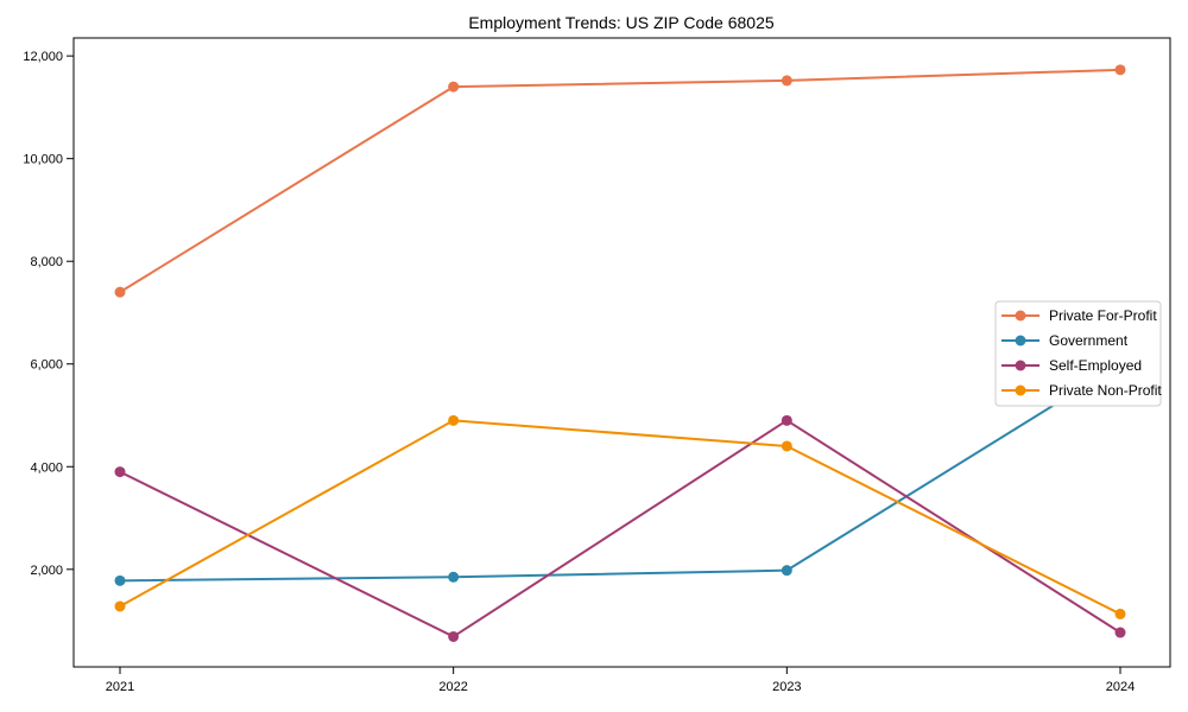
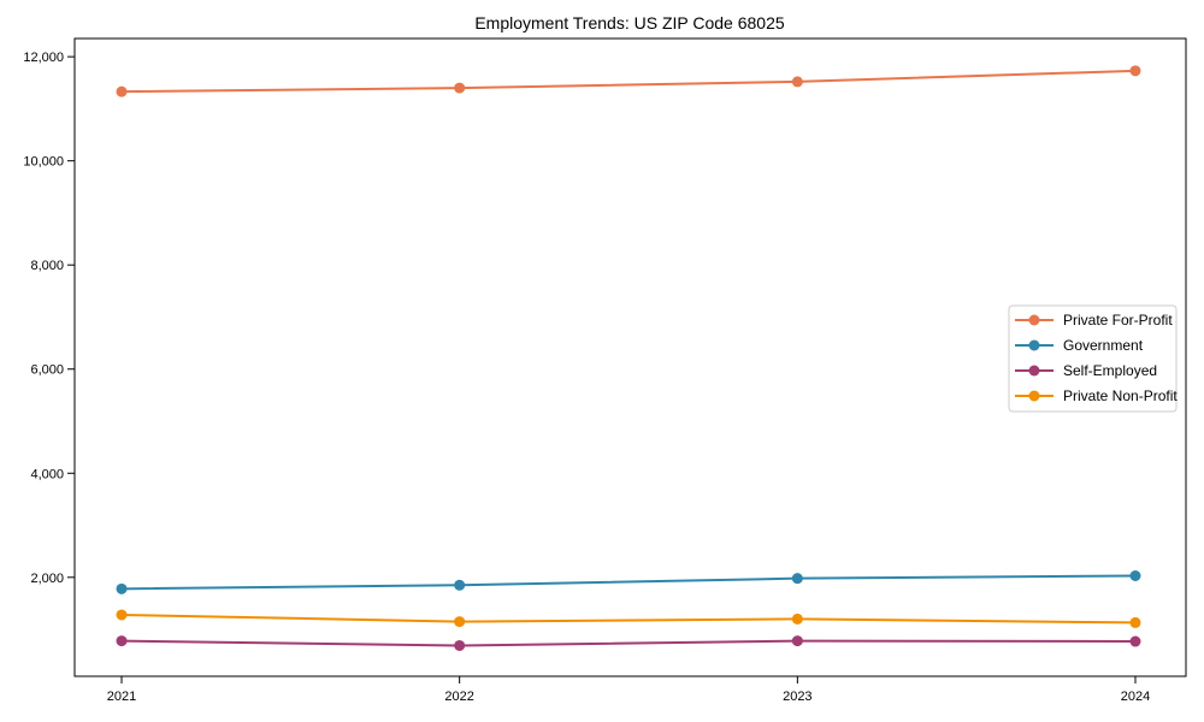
Private For-Profit/2021: 7400 -> 11300
Self-Employed/2021: 3900 -> 800
Private Non-Profit/2022: 4900 -> 1200
Self-Employed/2023: 4900 -> 800
Private Non-Profit/2023: 4400 -> 1200
Government/2024: 6000 -> 2000
